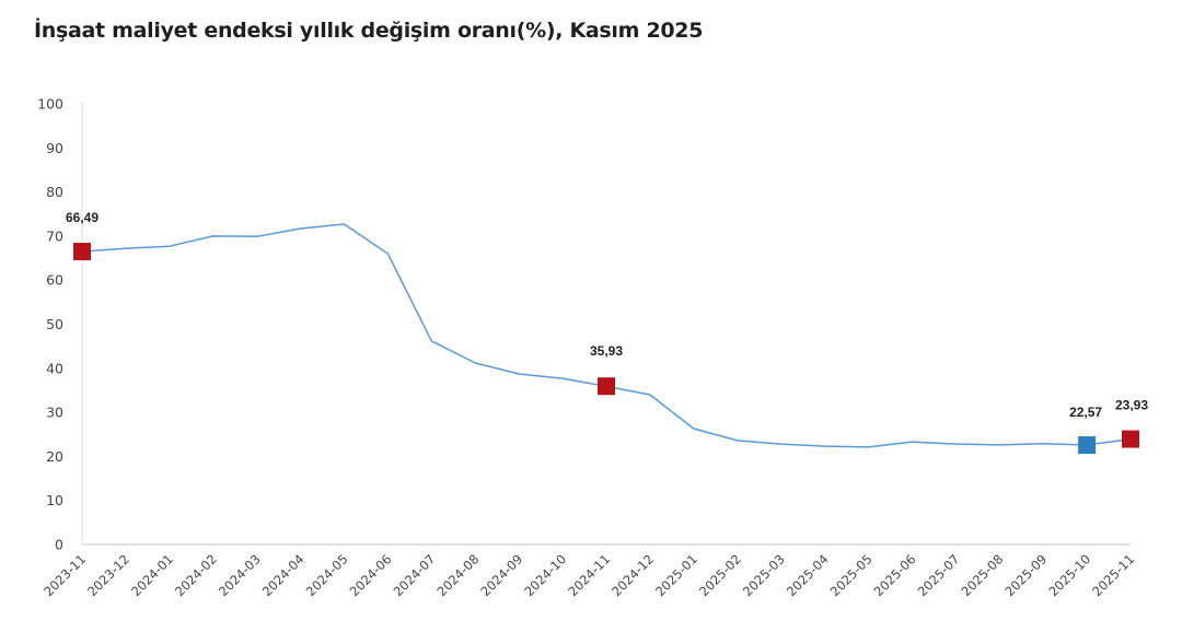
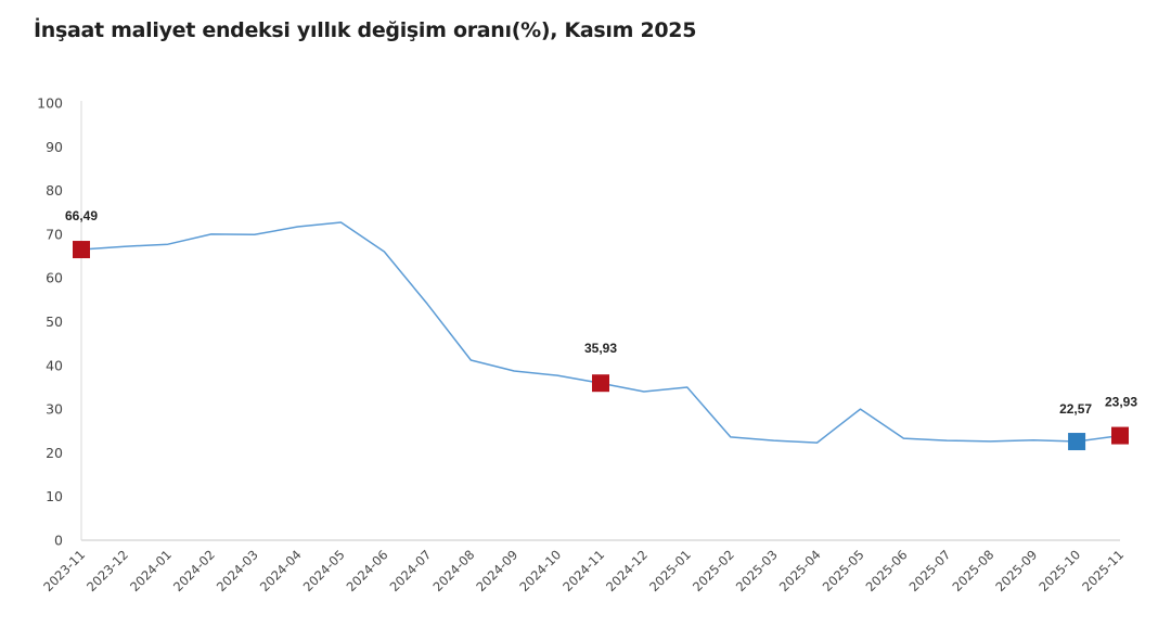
2024-07: 46 -> 54
2025-01: 26 -> 35
2025-05: 22 -> 30
